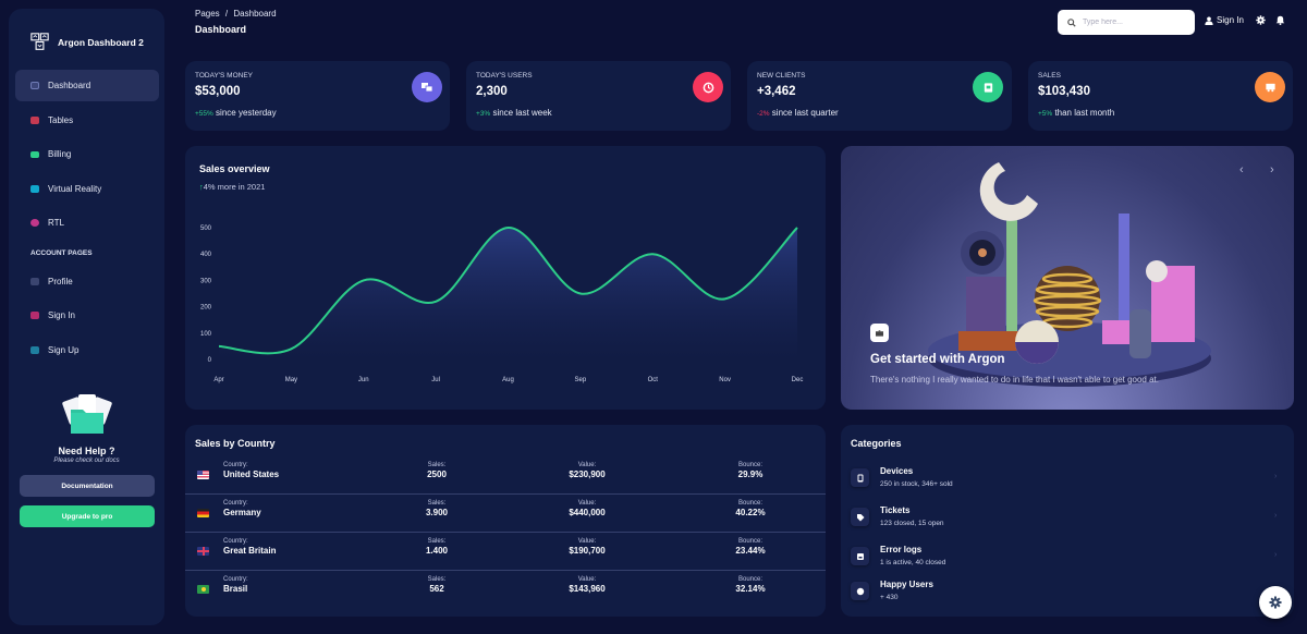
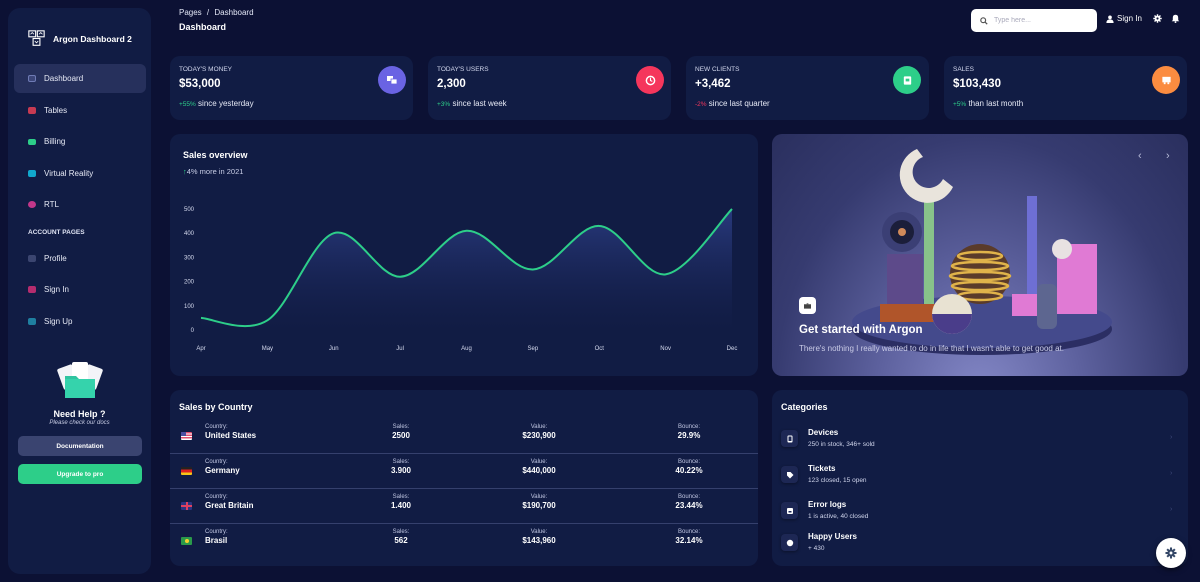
Jun: 300 -> 400
Aug: 500 -> 410
Oct: 400 -> 430
